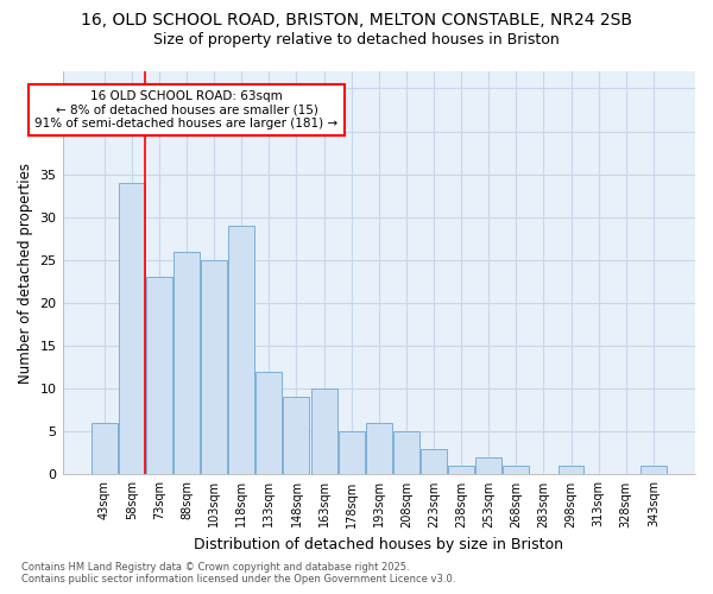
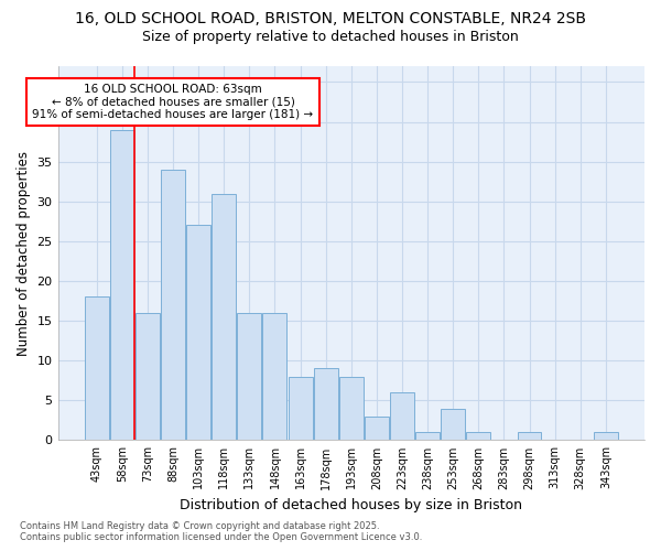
43sqm: 6 -> 18
58sqm: 34 -> 39
73sqm: 23 -> 16
88sqm: 26 -> 34
103sqm: 25 -> 27
118sqm: 29 -> 31
133sqm: 12 -> 16
148sqm: 9 -> 16
163sqm: 10 -> 8
178sqm: 5 -> 9
193sqm: 6 -> 8
208sqm: 5 -> 3
223sqm: 3 -> 6
253sqm: 2 -> 4
